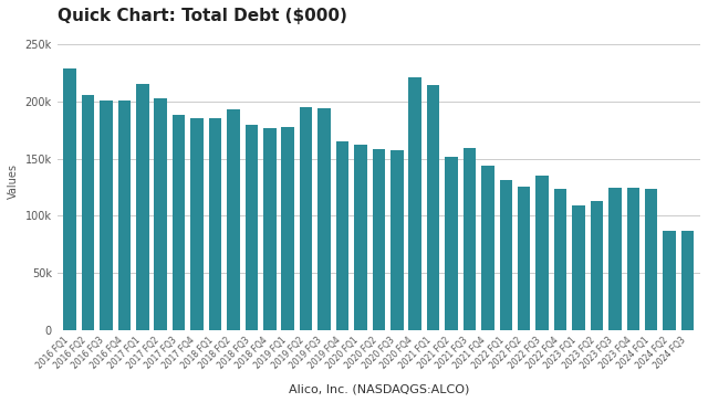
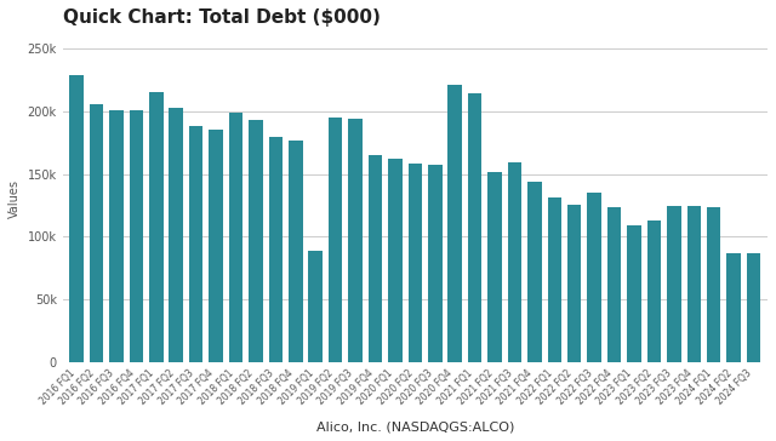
2018 FQ1: 186k -> 199k
2019 FQ1: 178k -> 89k
